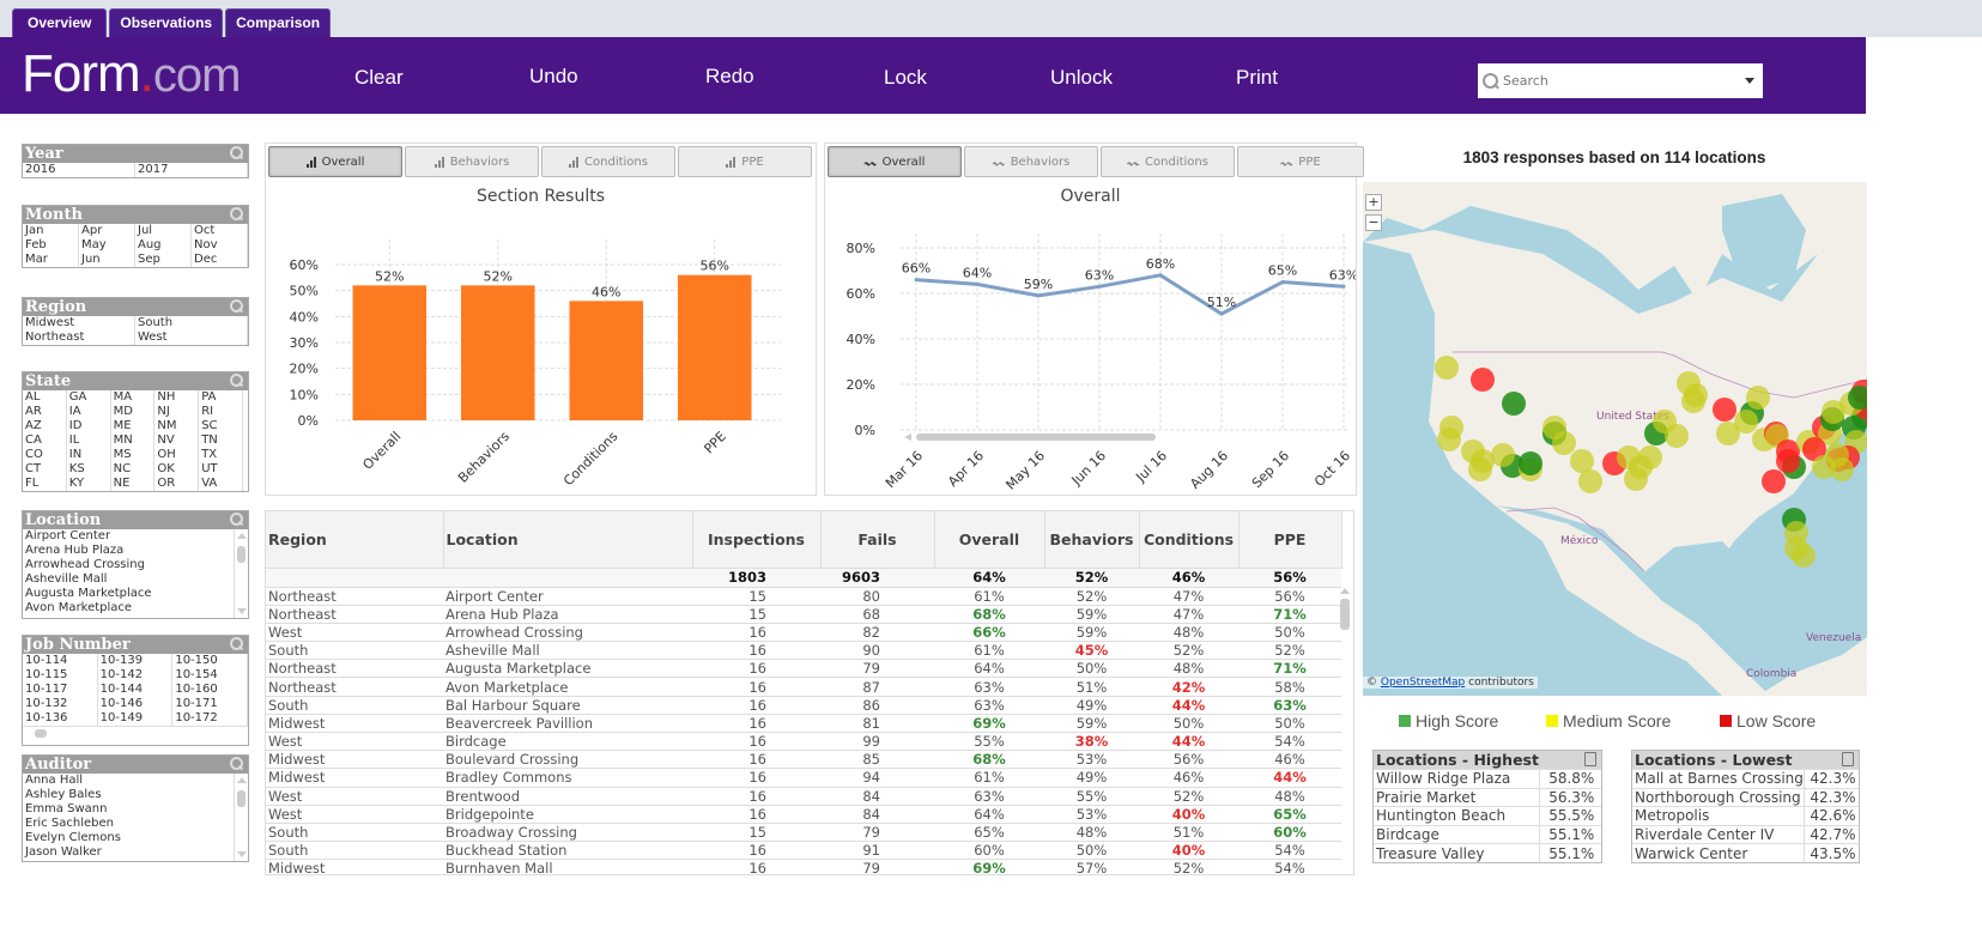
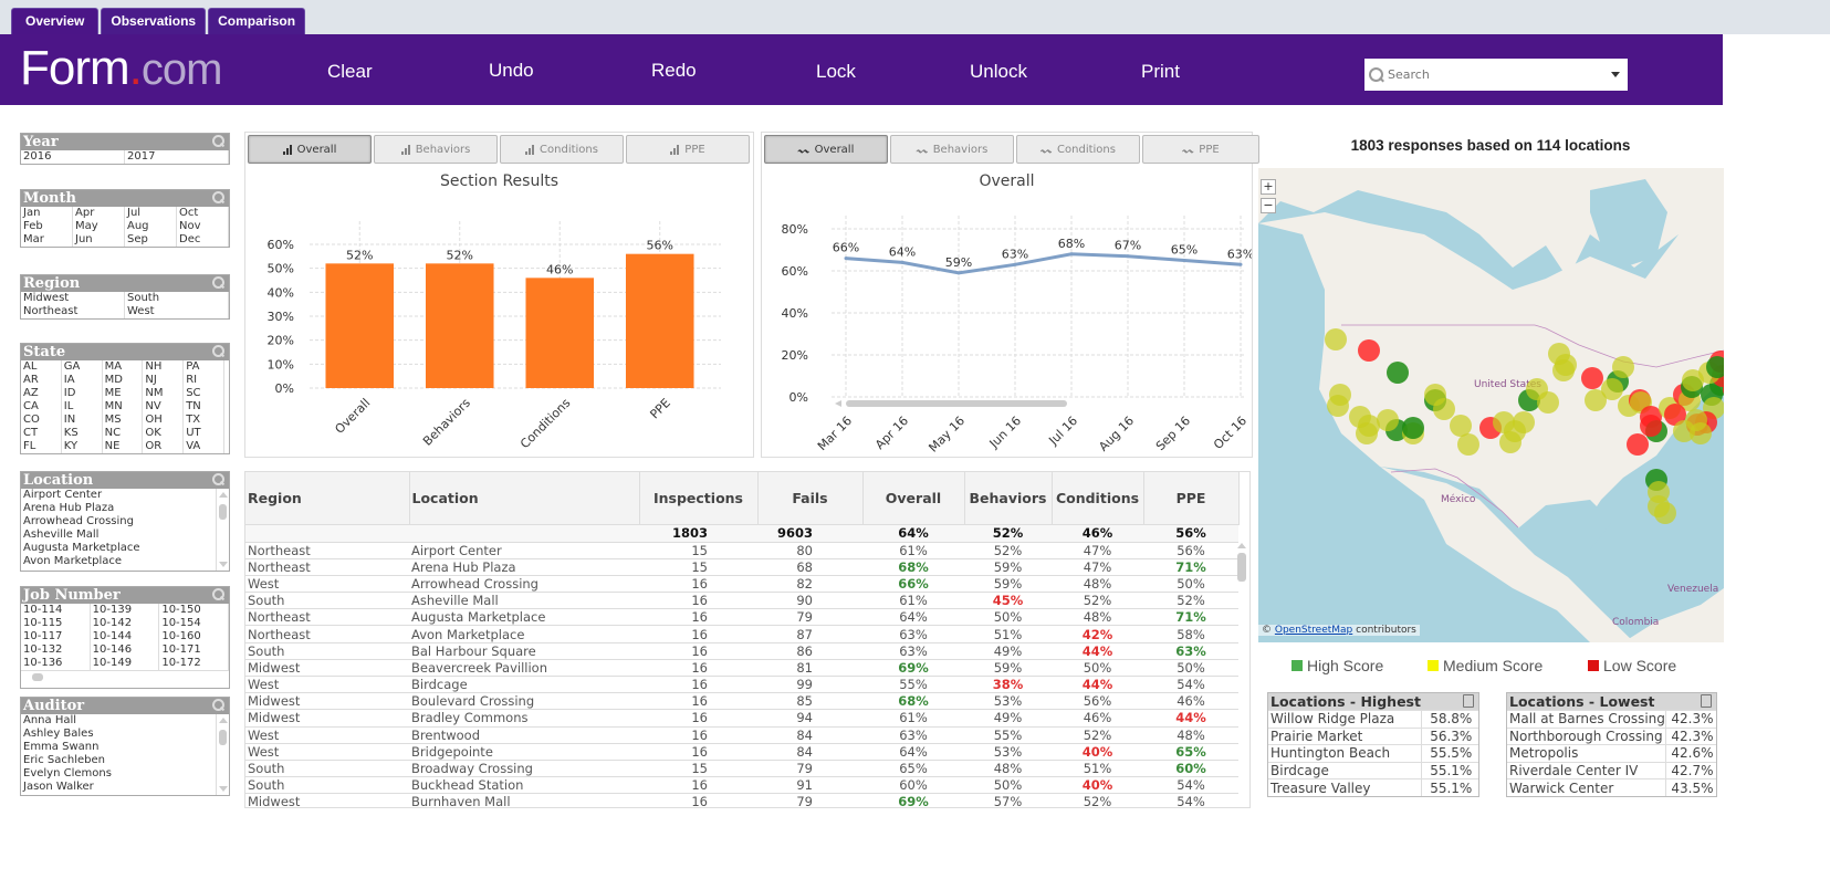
Overall/Aug 16: 51% -> 67%
